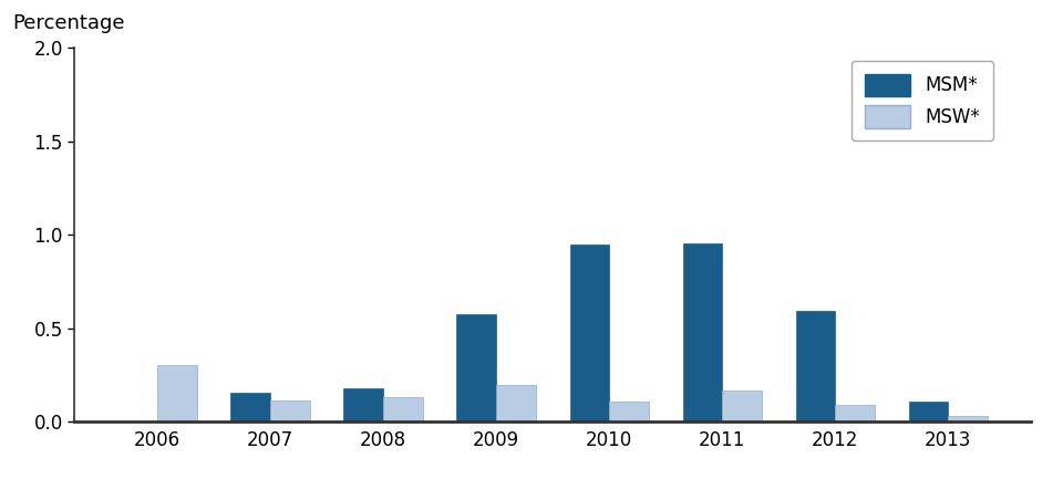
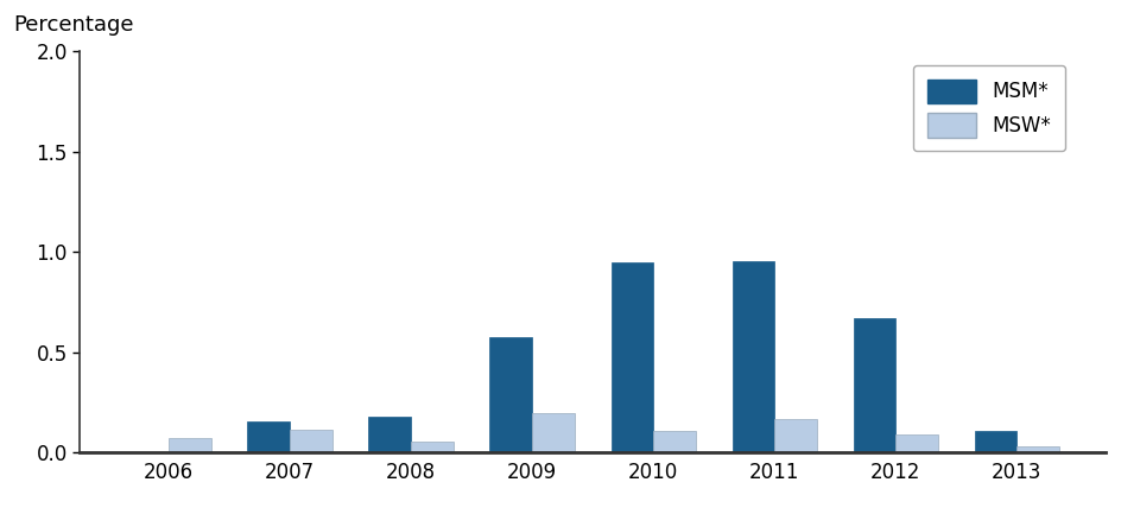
MSW*/2006: 0.30 -> 0.07
MSW*/2008: 0.13 -> 0.06
MSM*/2012: 0.59 -> 0.67
